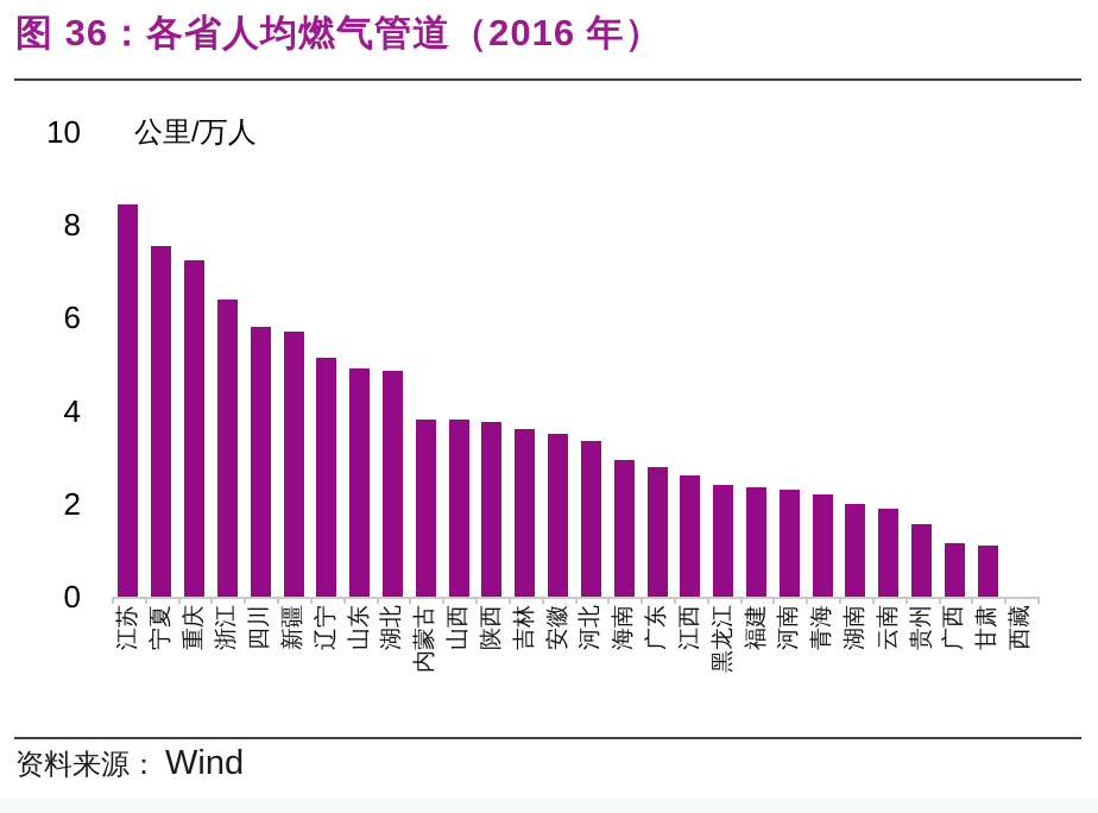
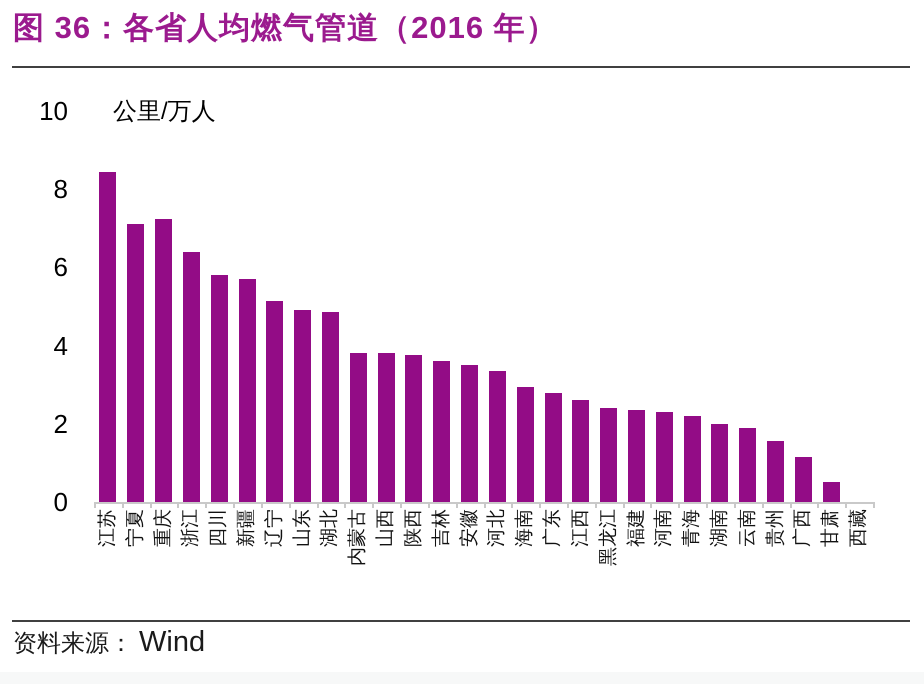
宁夏: 7.5 -> 7.1
甘肃: 1.1 -> 0.5
